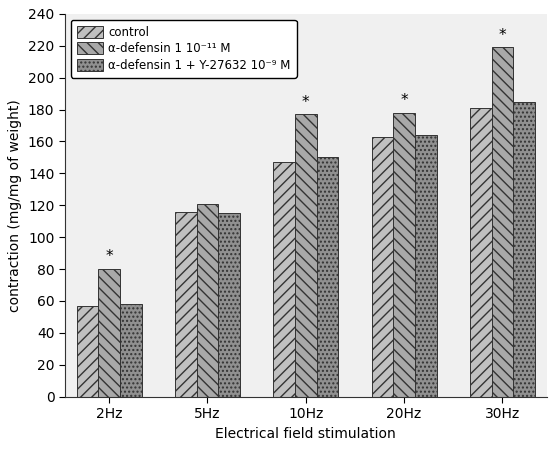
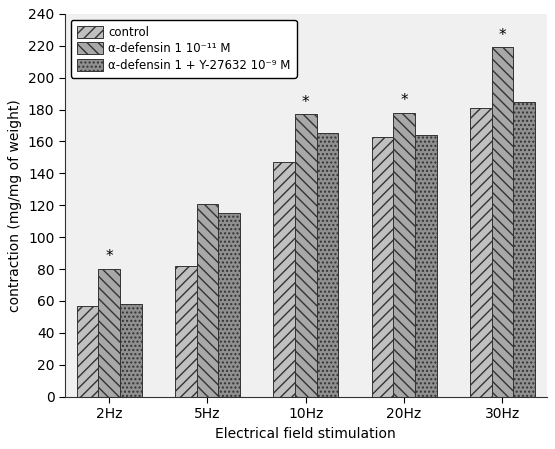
control/5Hz: 116 -> 82
α-defensin 1 + Y-27632 10⁻⁹ M/10Hz: 150 -> 165
